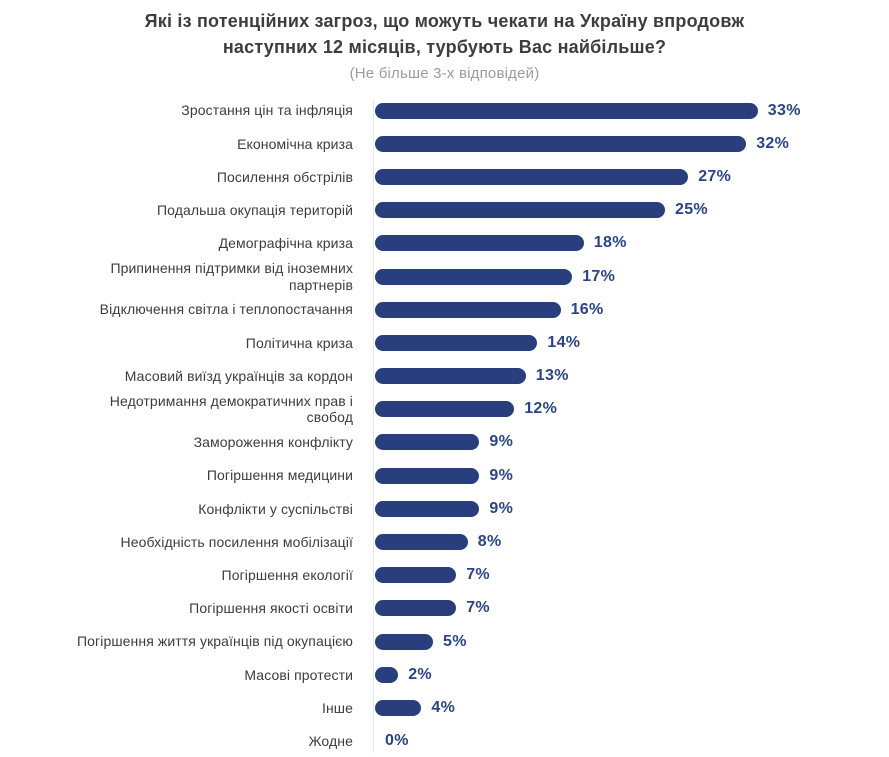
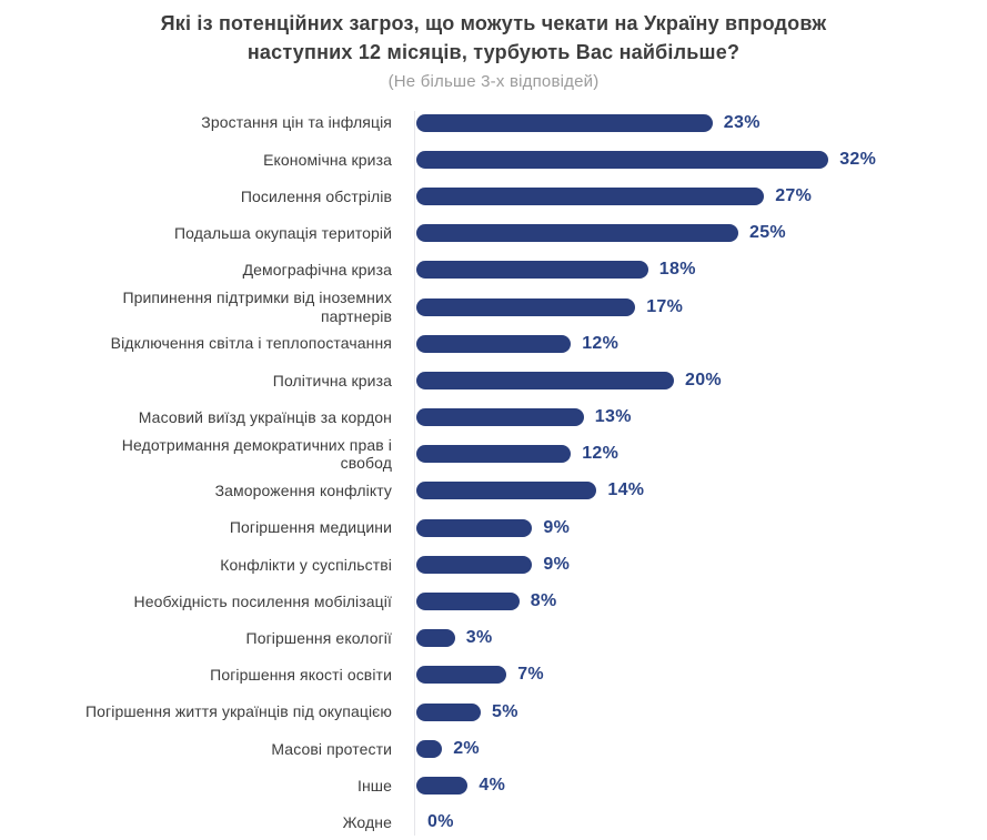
Зростання цін та інфляція: 33% -> 23%
Відключення світла і теплопостачання: 16% -> 12%
Політична криза: 14% -> 20%
Замороження конфлікту: 9% -> 14%
Погіршення екології: 7% -> 3%
